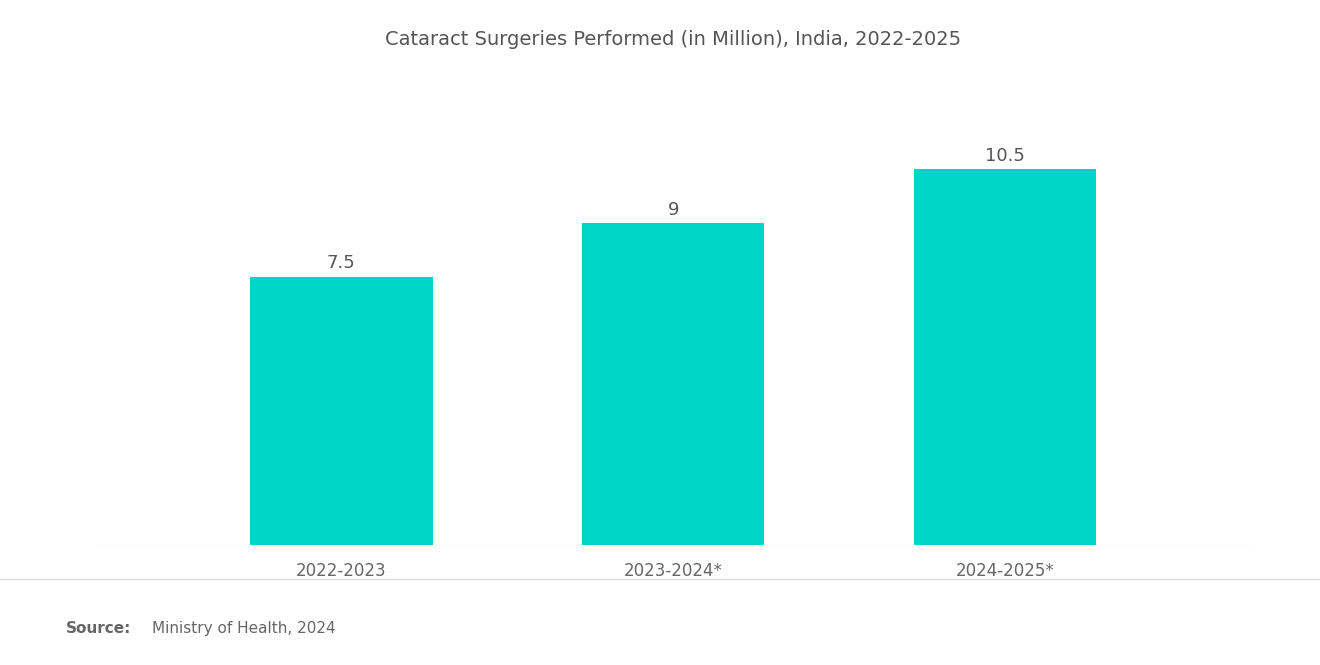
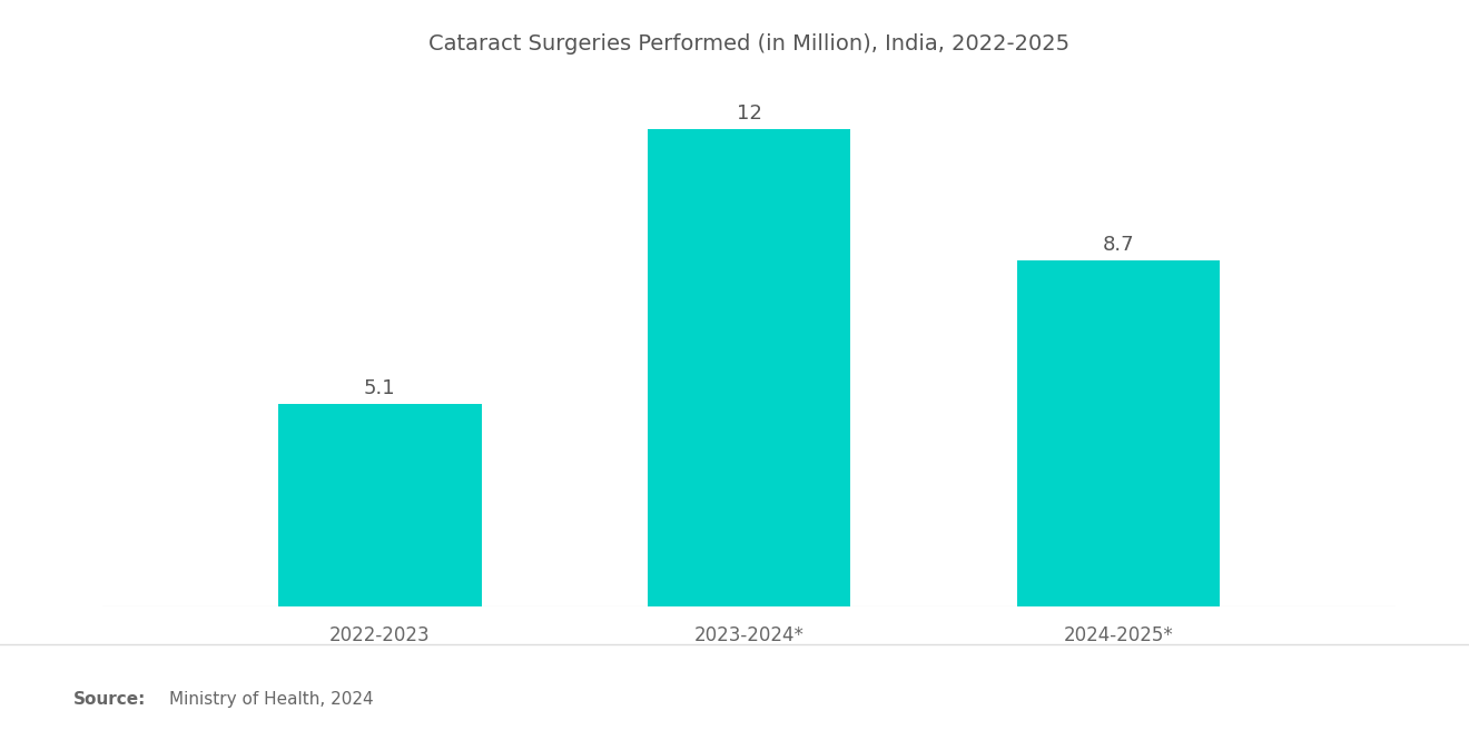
2022-2023: 7.5 -> 5.1
2023-2024*: 9 -> 12
2024-2025*: 10.5 -> 8.7
